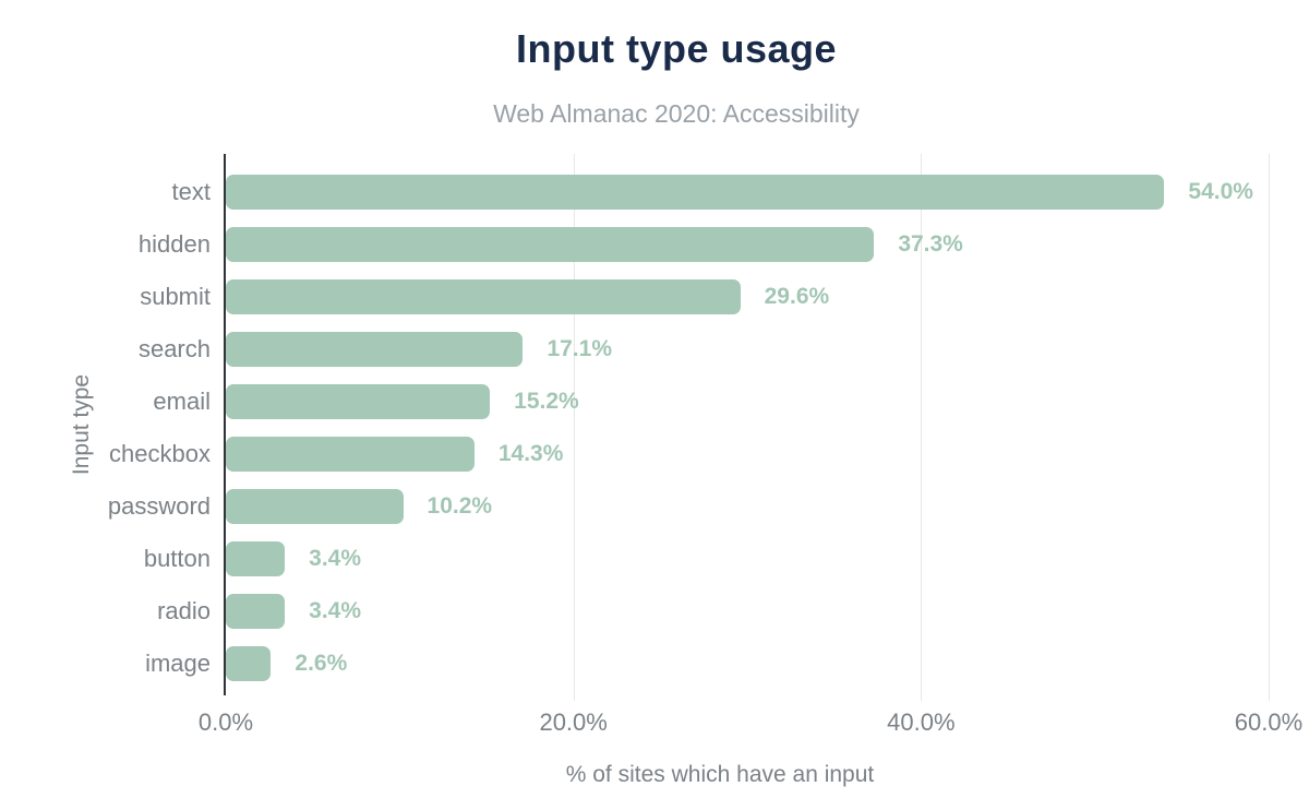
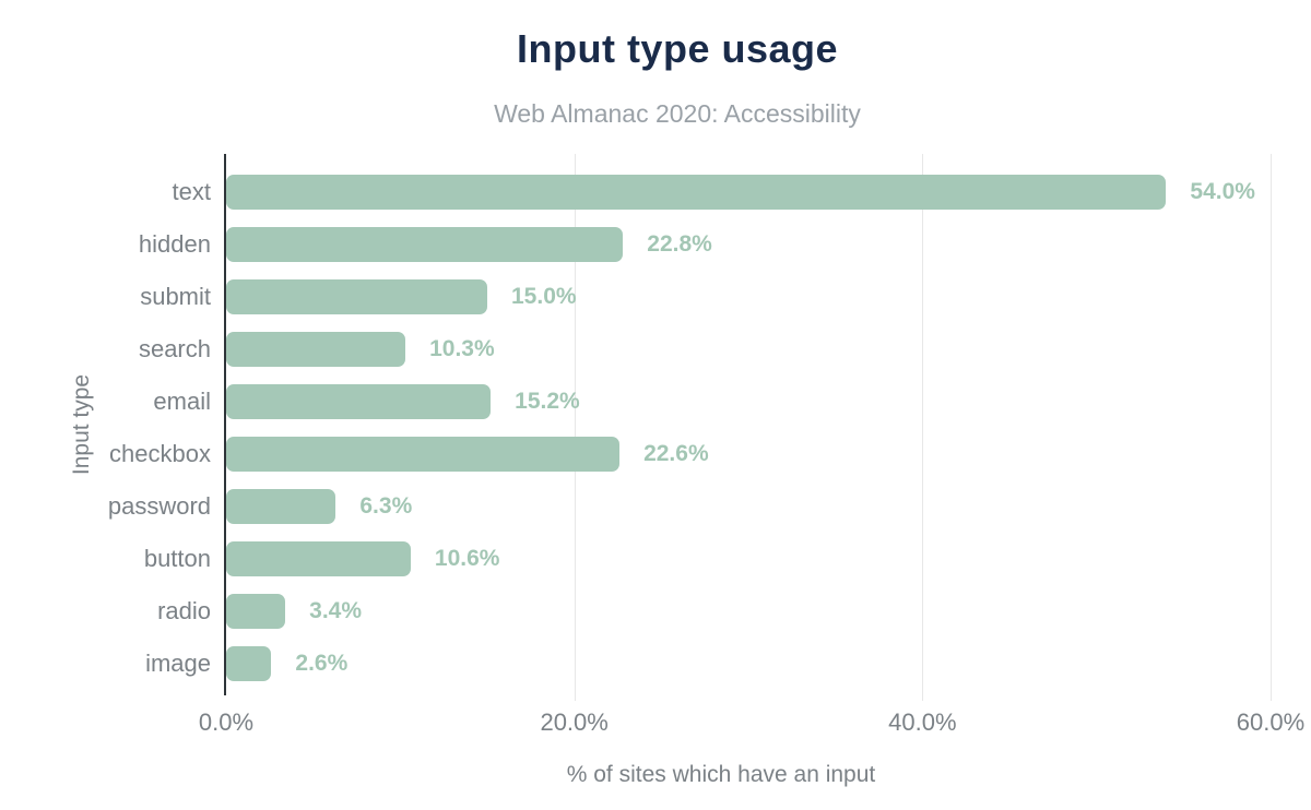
hidden: 37.3% -> 22.8%
submit: 29.6% -> 15.0%
search: 17.1% -> 10.3%
checkbox: 14.3% -> 22.6%
password: 10.2% -> 6.3%
button: 3.4% -> 10.6%
